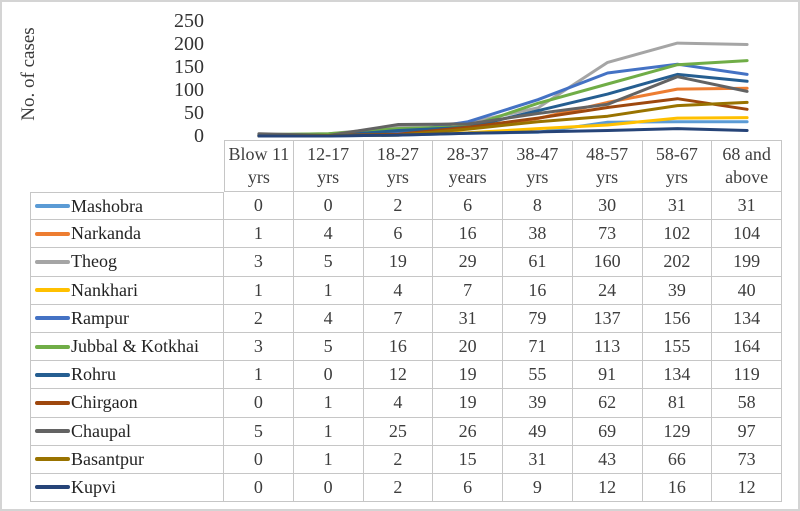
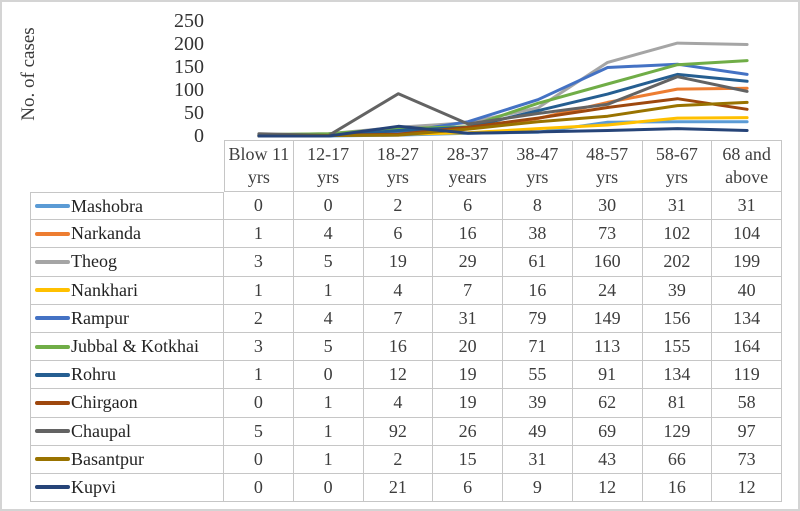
Chaupal/18-27 yrs: 25 -> 92
Kupvi/18-27 yrs: 2 -> 21
Rampur/48-57 yrs: 137 -> 149
